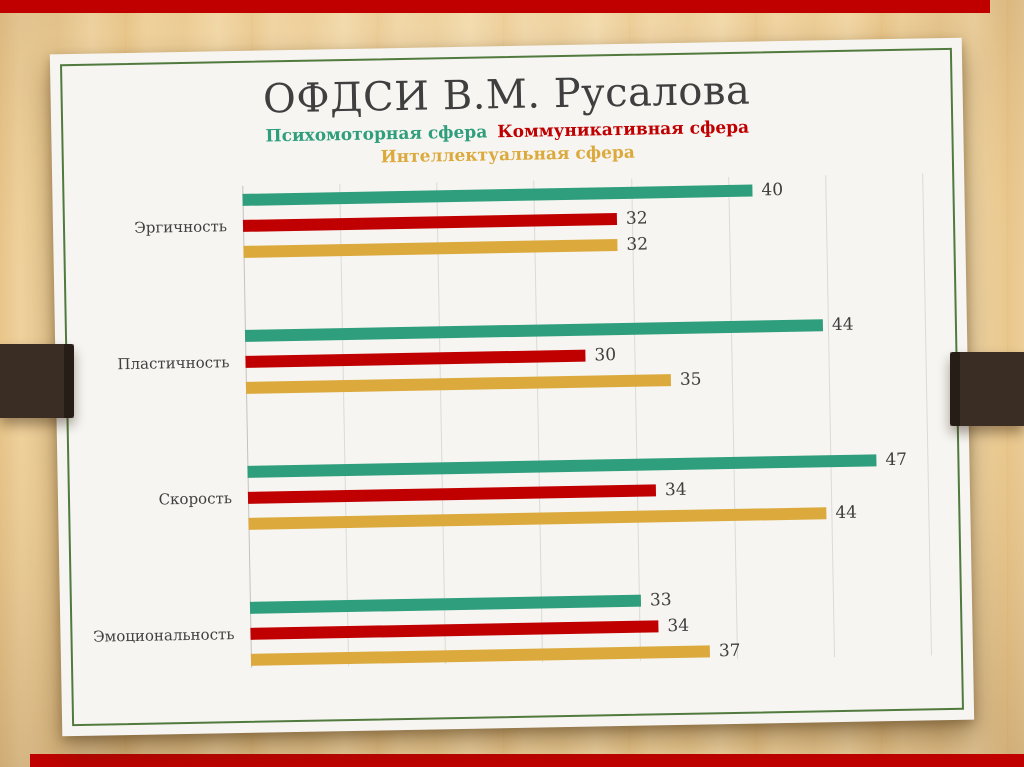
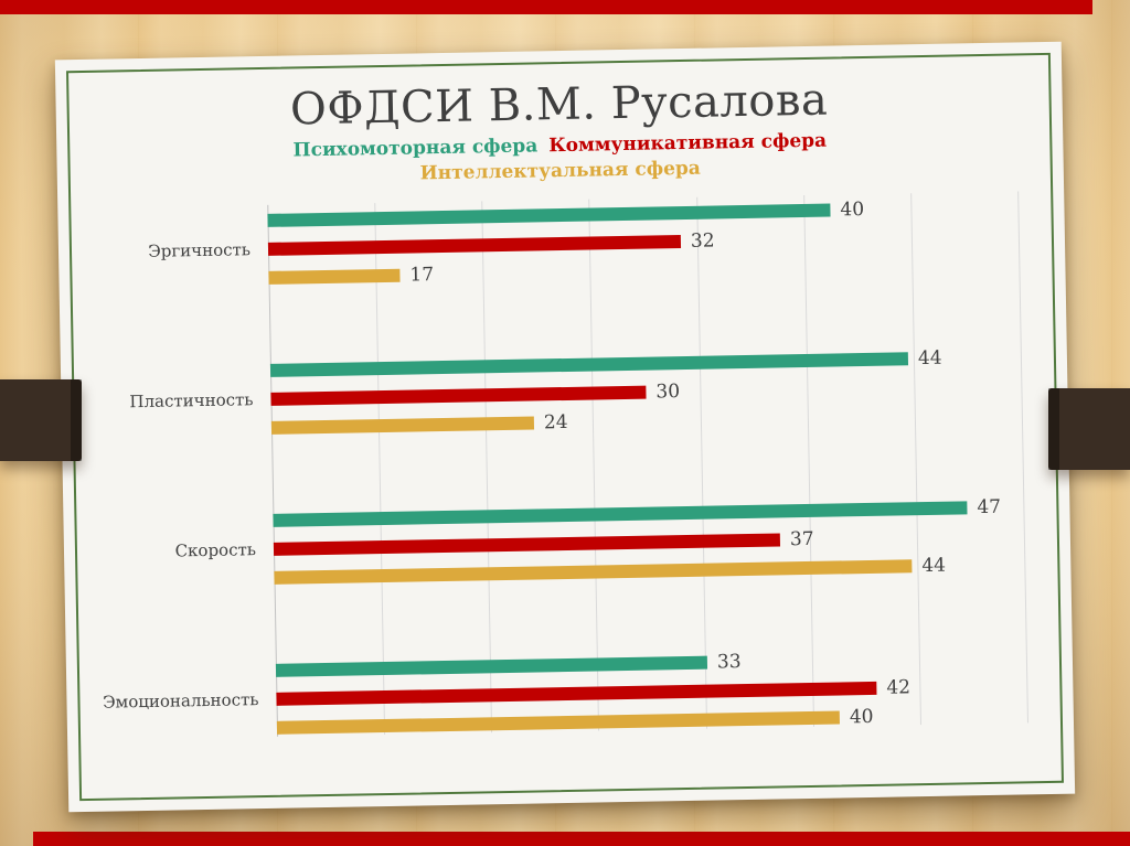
Интеллектуальная сфера/Эргичность: 32 -> 17
Интеллектуальная сфера/Пластичность: 35 -> 24
Коммуникативная сфера/Скорость: 34 -> 37
Коммуникативная сфера/Эмоциональность: 34 -> 42
Интеллектуальная сфера/Эмоциональность: 37 -> 40
